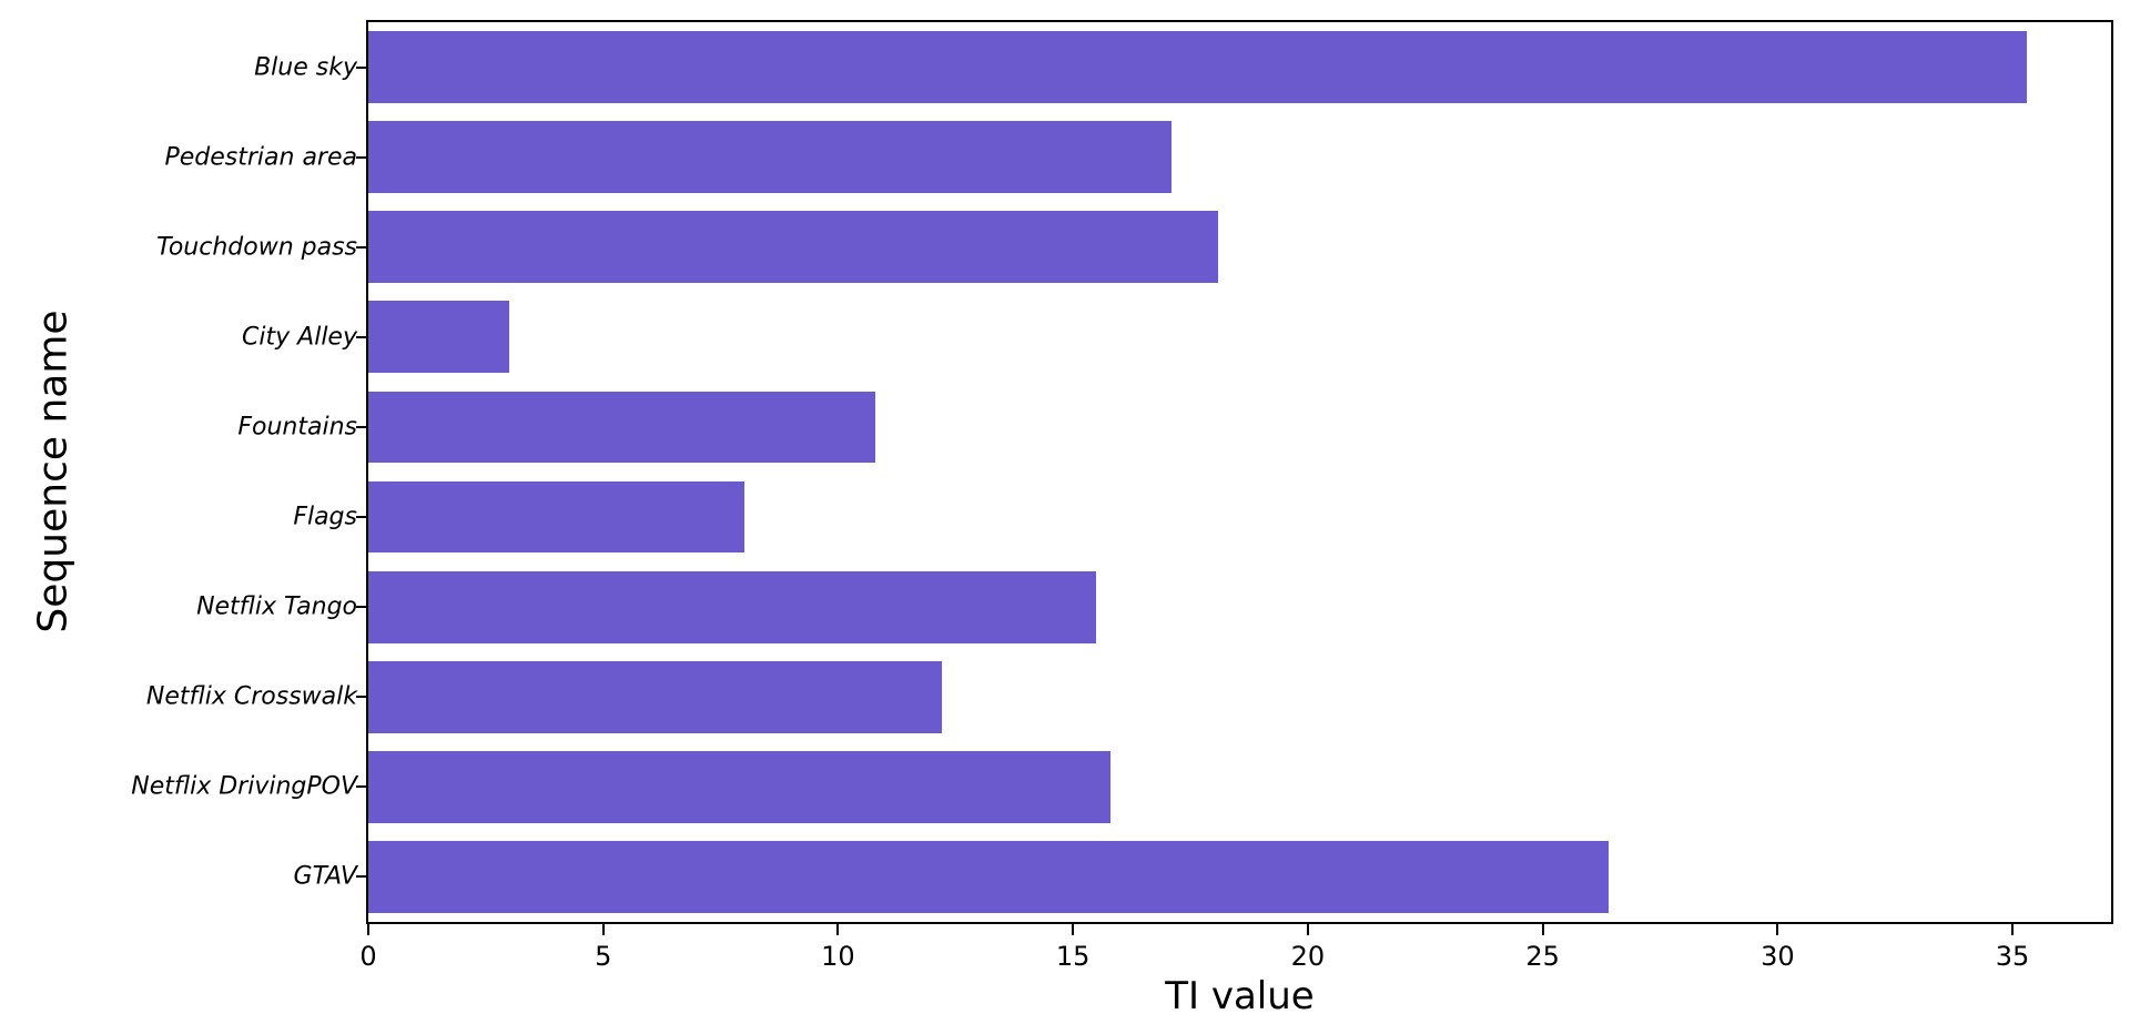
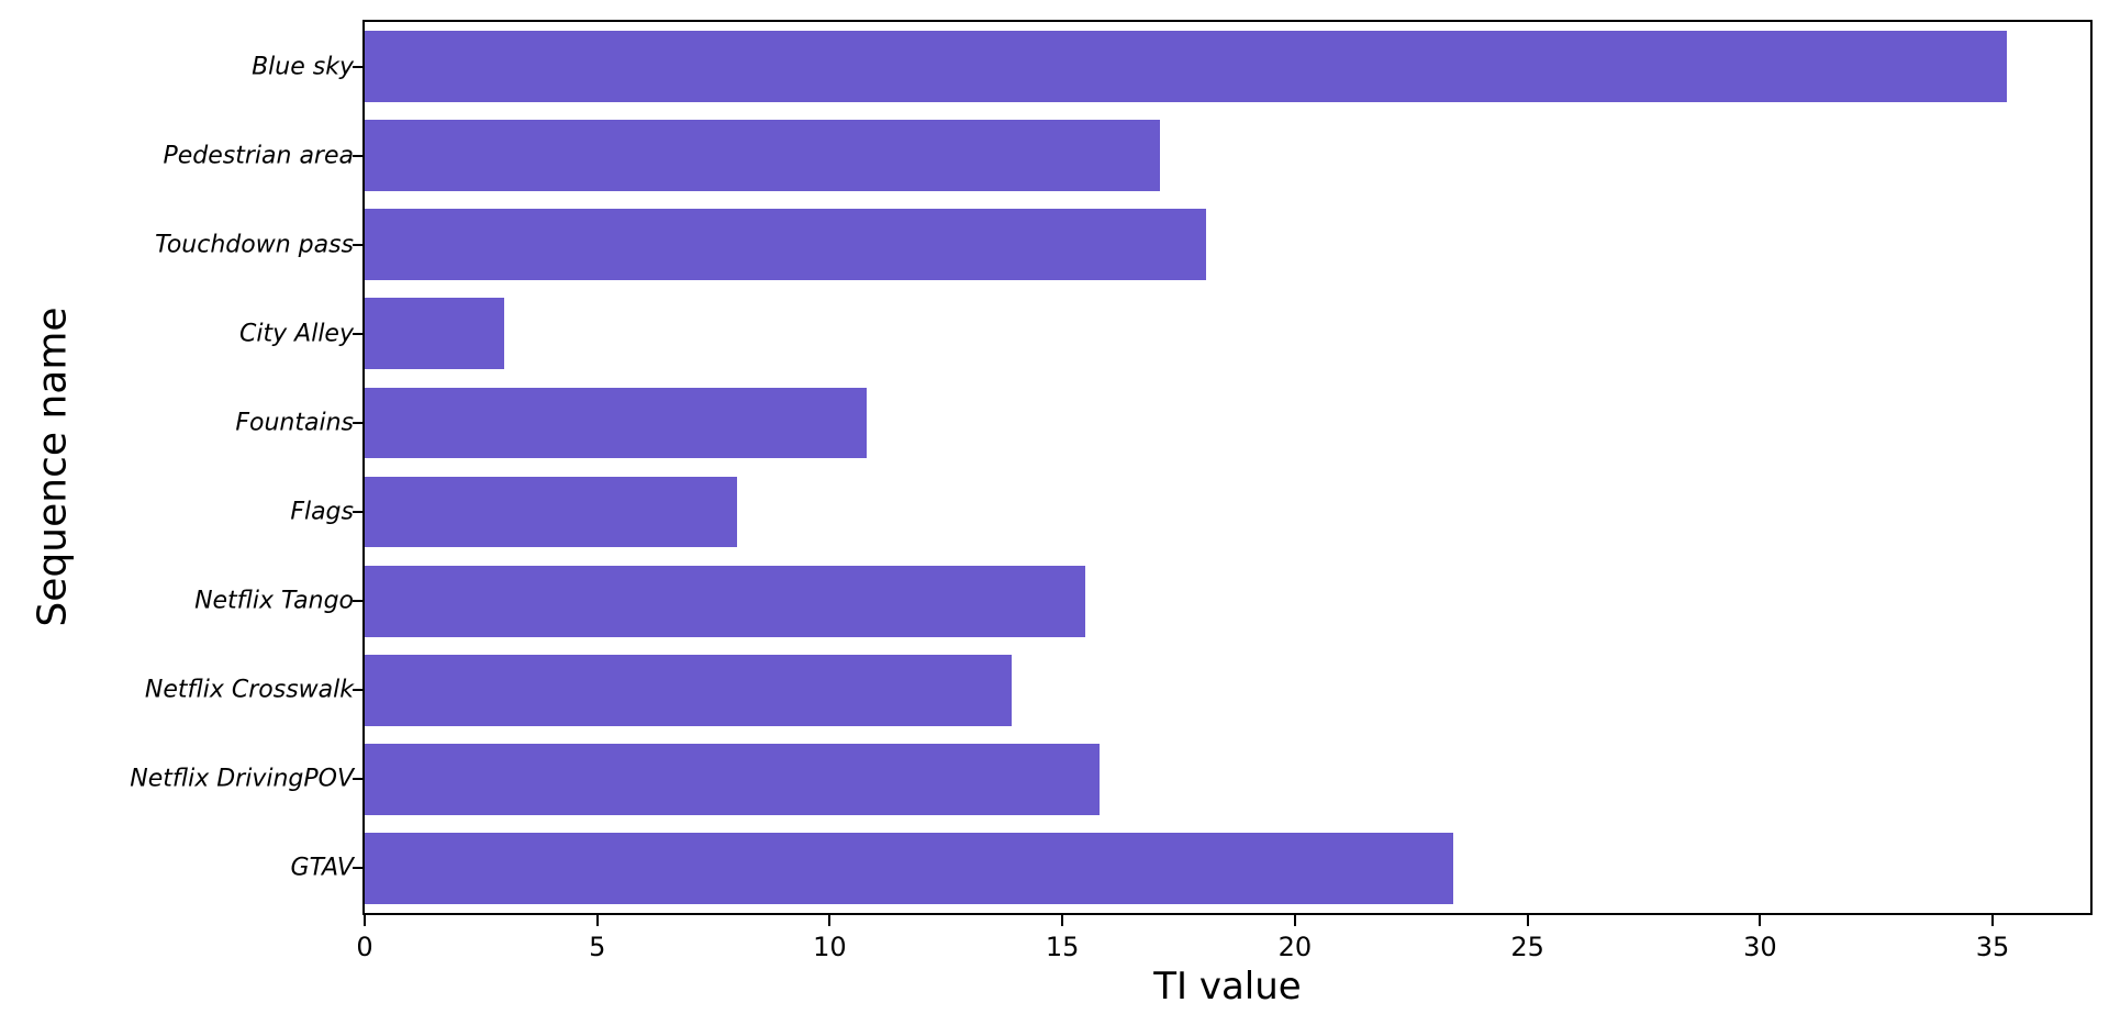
Netflix Crosswalk: 12.2 -> 13.9
GTAV: 26.4 -> 23.4
